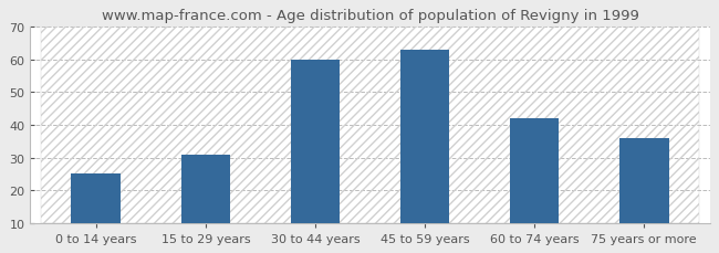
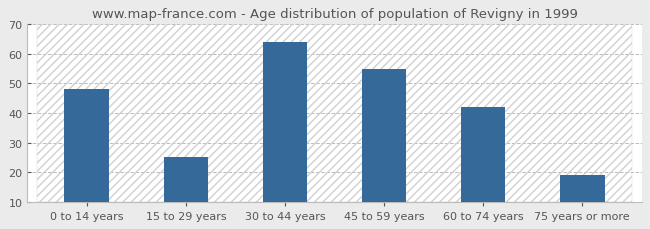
0 to 14 years: 25 -> 48
15 to 29 years: 31 -> 25
30 to 44 years: 60 -> 64
45 to 59 years: 63 -> 55
75 years or more: 36 -> 19
